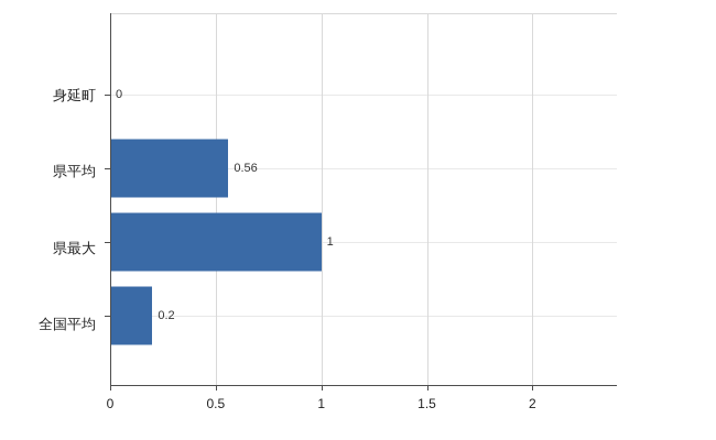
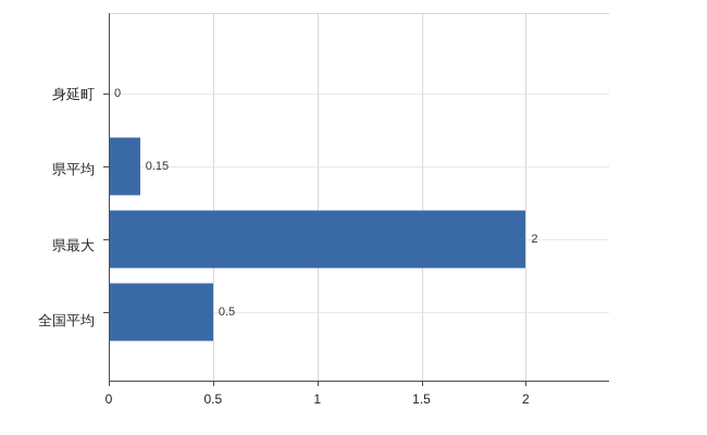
県平均: 0.56 -> 0.15
県最大: 1 -> 2
全国平均: 0.2 -> 0.5
